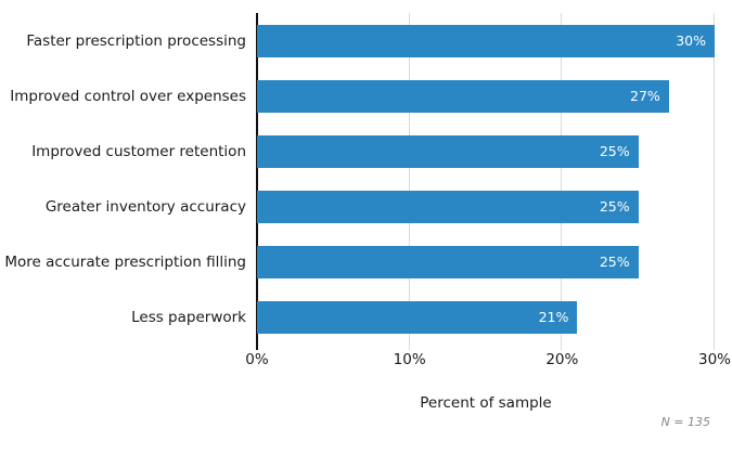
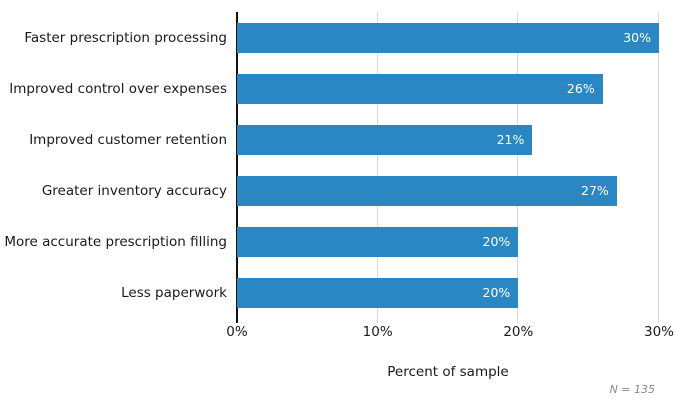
Improved control over expenses: 27% -> 26%
Improved customer retention: 25% -> 21%
Greater inventory accuracy: 25% -> 27%
More accurate prescription filling: 25% -> 20%
Less paperwork: 21% -> 20%
